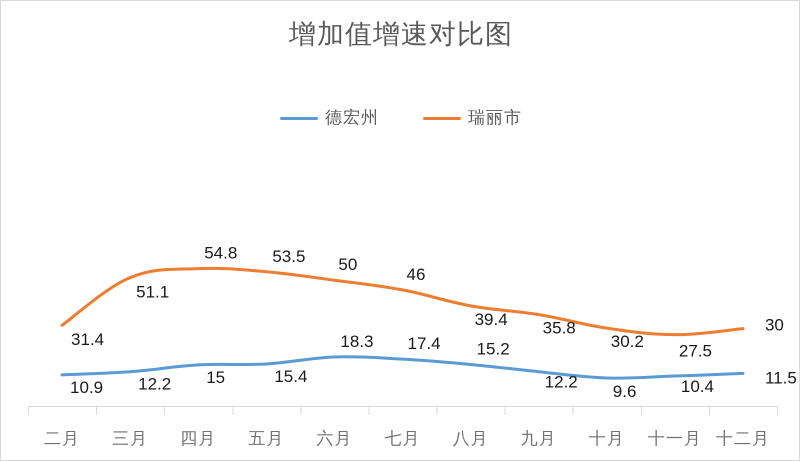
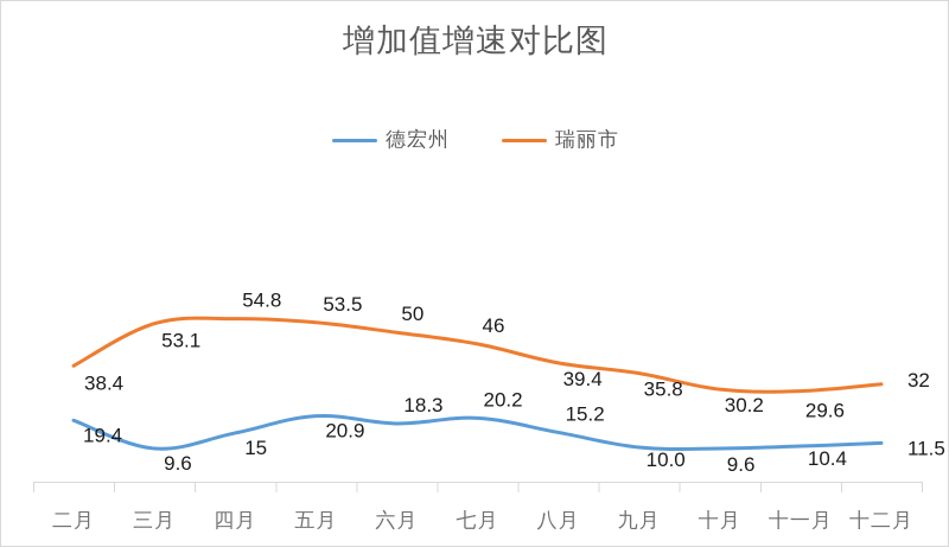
德宏州/二月: 10.9 -> 19.4
瑞丽市/二月: 31.4 -> 38.4
德宏州/三月: 12.2 -> 9.6
瑞丽市/三月: 51.1 -> 53.1
德宏州/五月: 15.4 -> 20.9
德宏州/七月: 17.4 -> 20.2
德宏州/九月: 12.2 -> 10.0
瑞丽市/十一月: 27.5 -> 29.6
瑞丽市/十二月: 30 -> 32
